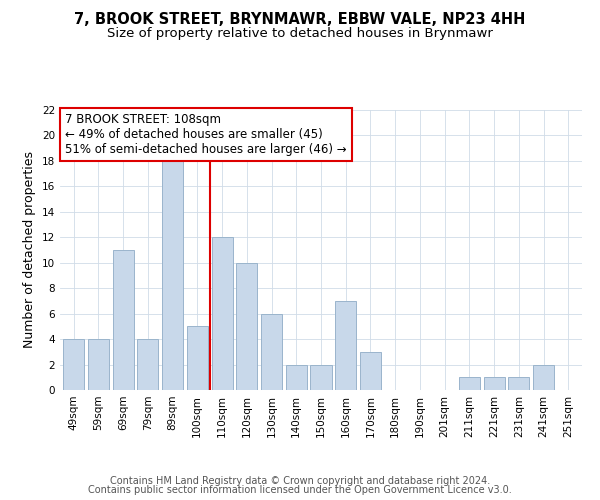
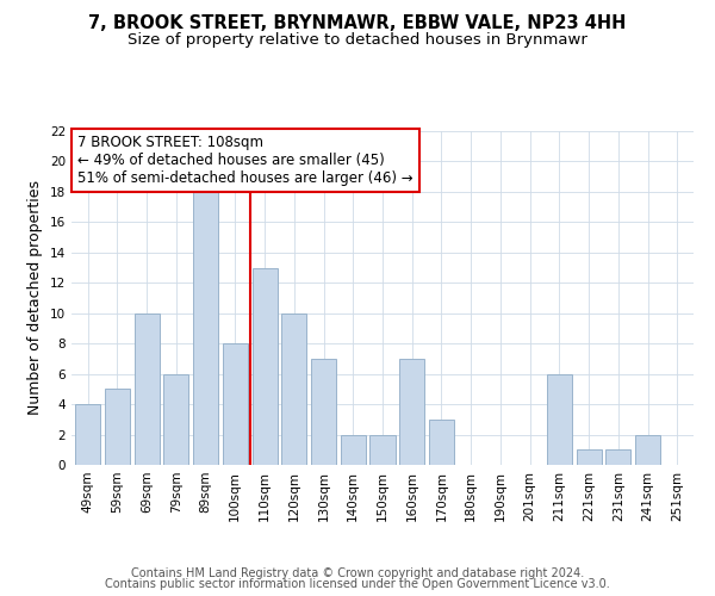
59sqm: 4 -> 5
69sqm: 11 -> 10
79sqm: 4 -> 6
100sqm: 5 -> 8
110sqm: 12 -> 13
130sqm: 6 -> 7
211sqm: 1 -> 6
